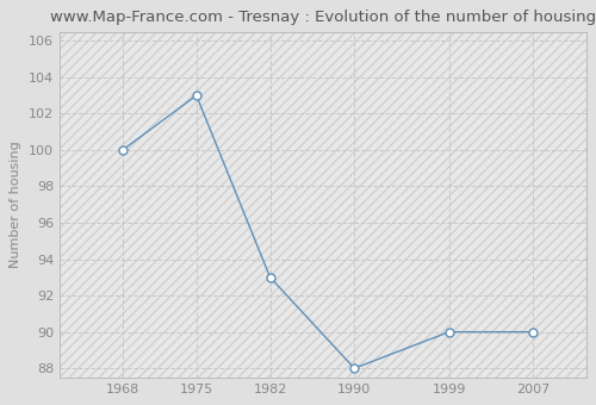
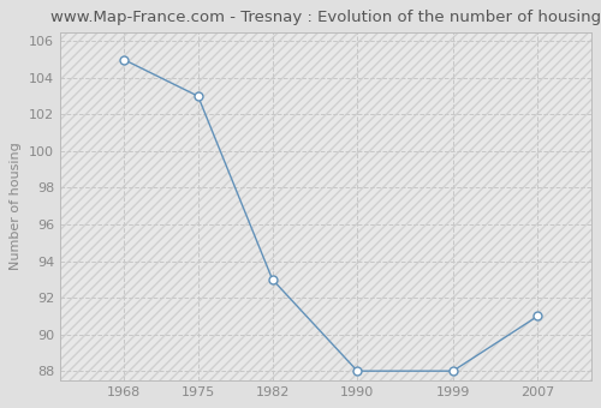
1968: 100 -> 105
1999: 90 -> 88
2007: 90 -> 91
